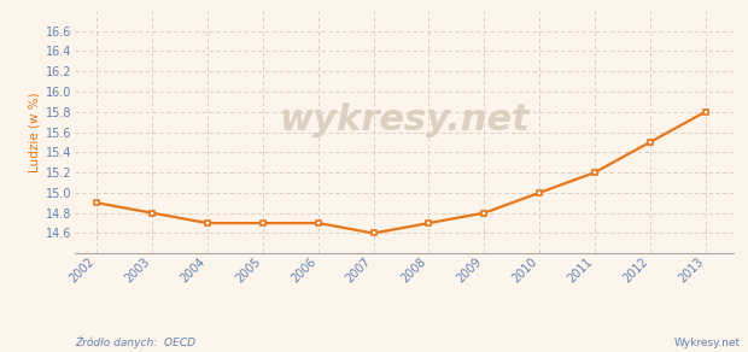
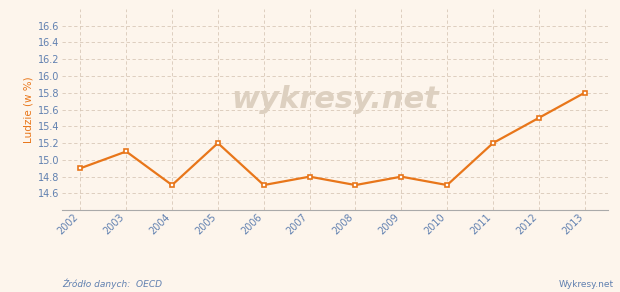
2003: 14.8 -> 15.1
2005: 14.7 -> 15.2
2007: 14.6 -> 14.8
2010: 15.0 -> 14.7
